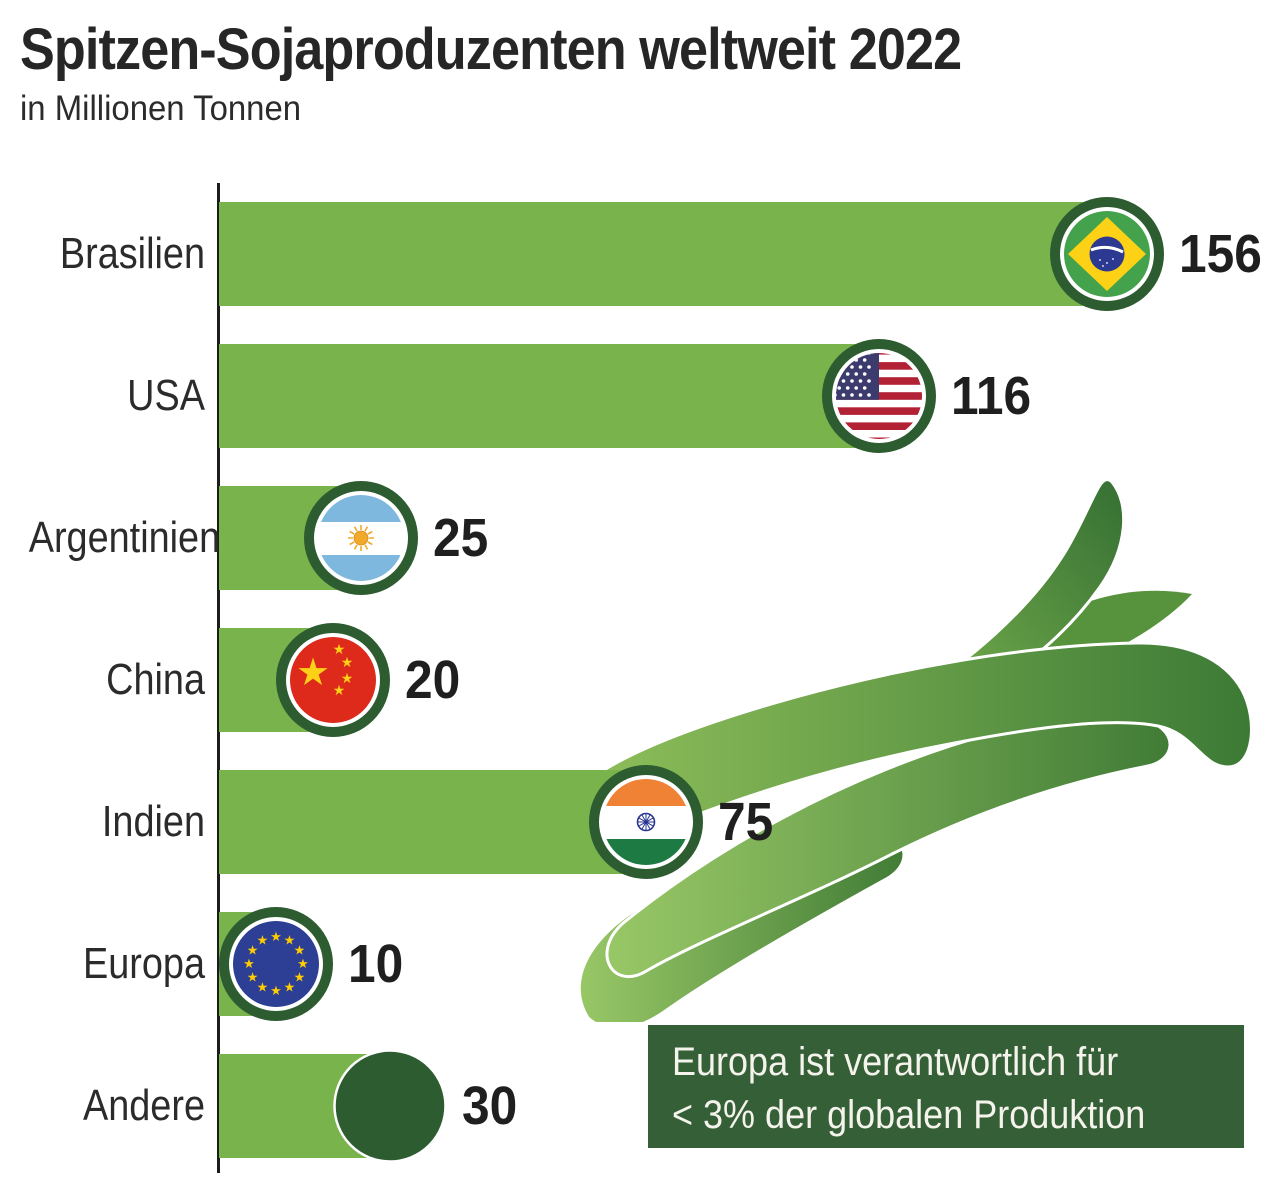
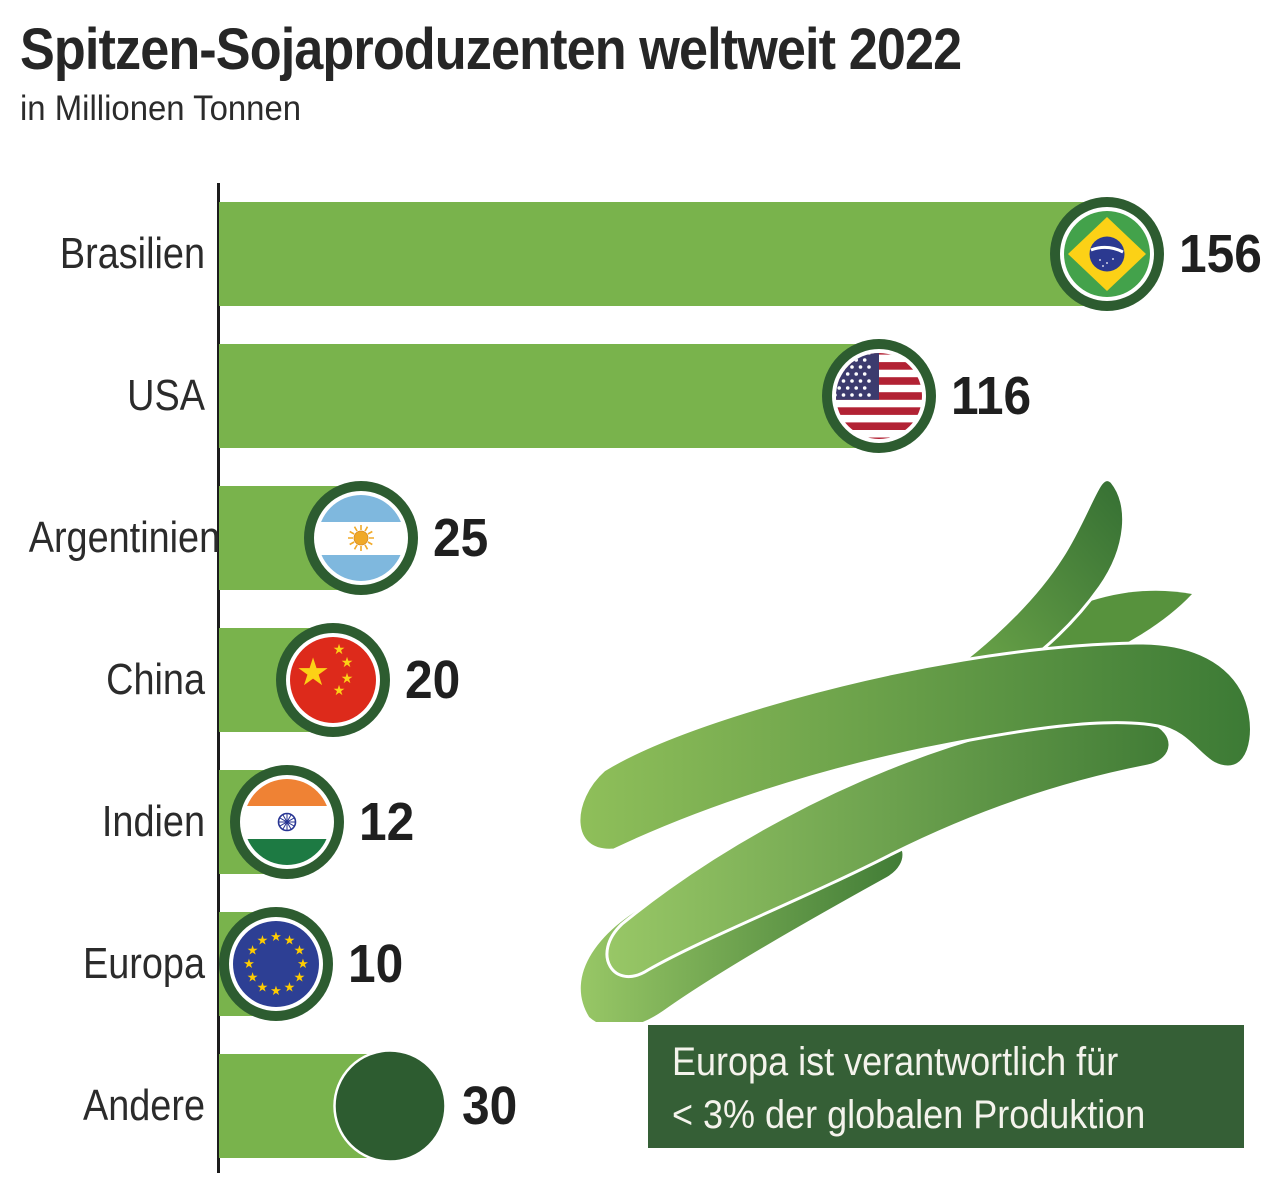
Indien: 75 -> 12
